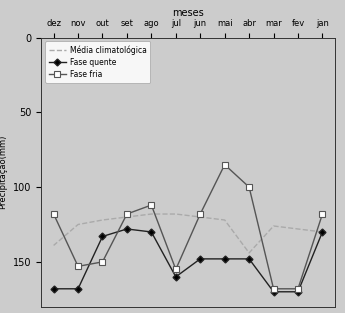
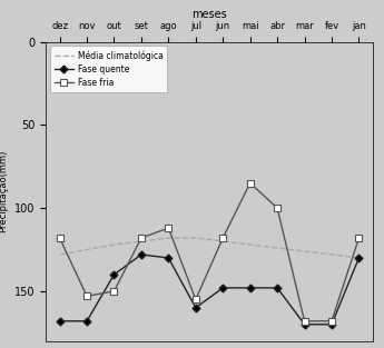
Média climatológica/dez: 139 -> 128
Fase quente/out: 133 -> 140
Média climatológica/abr: 144 -> 124
